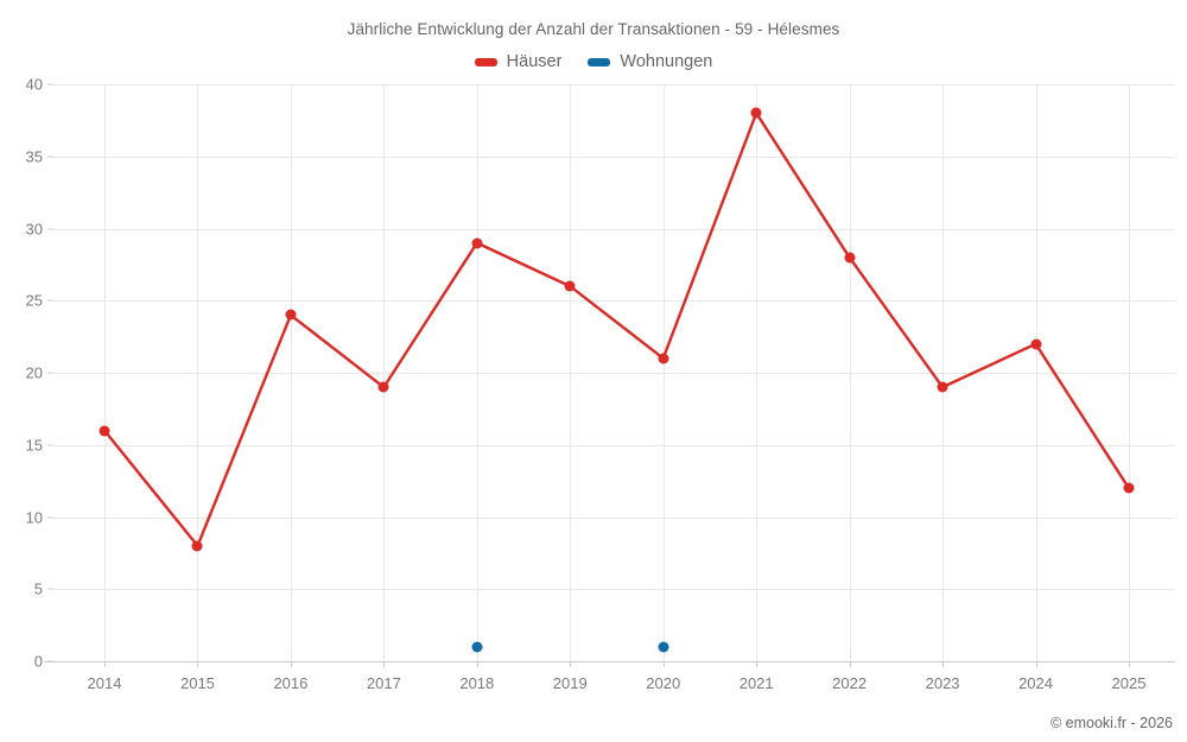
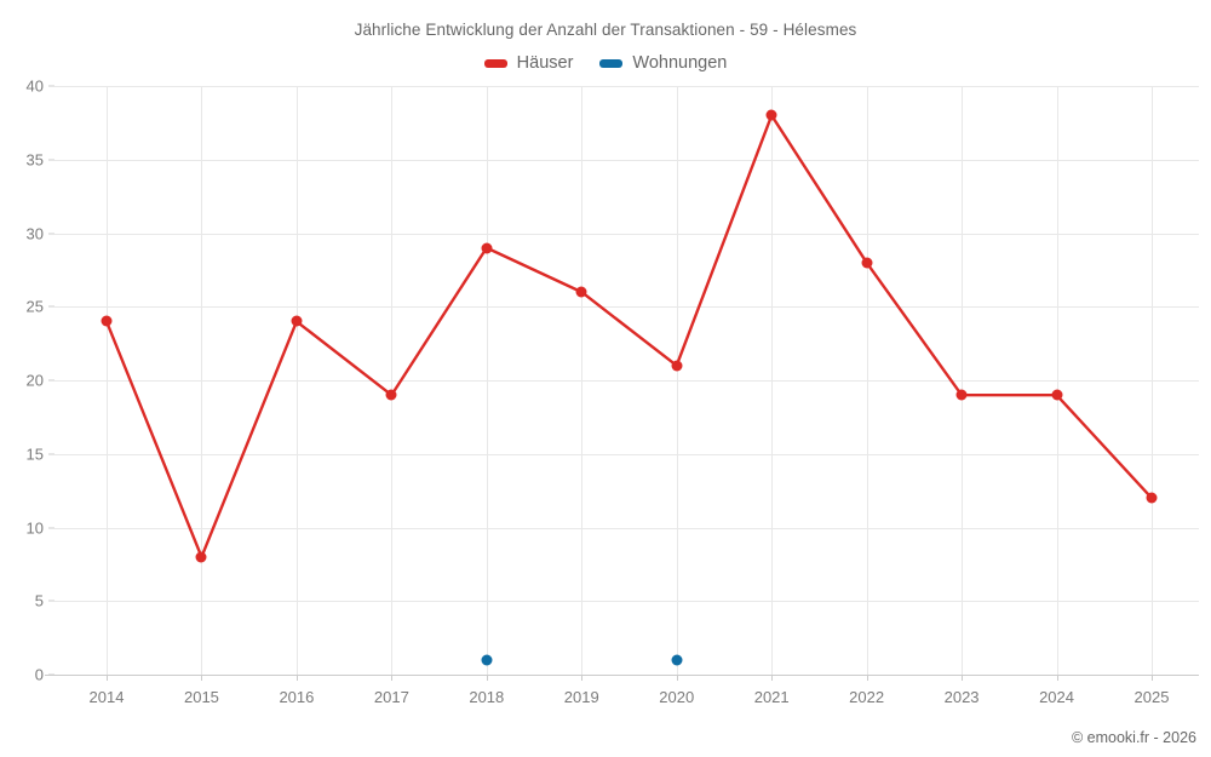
Häuser/2014: 16 -> 24
Häuser/2024: 22 -> 19
